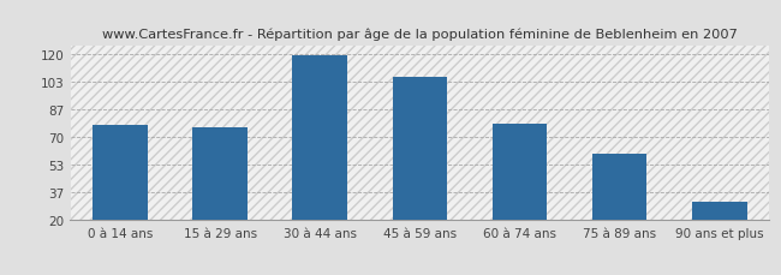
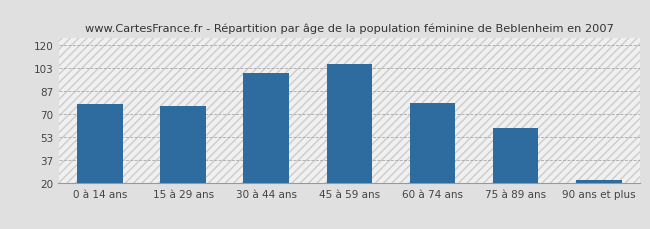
30 à 44 ans: 119 -> 100
90 ans et plus: 31 -> 22
